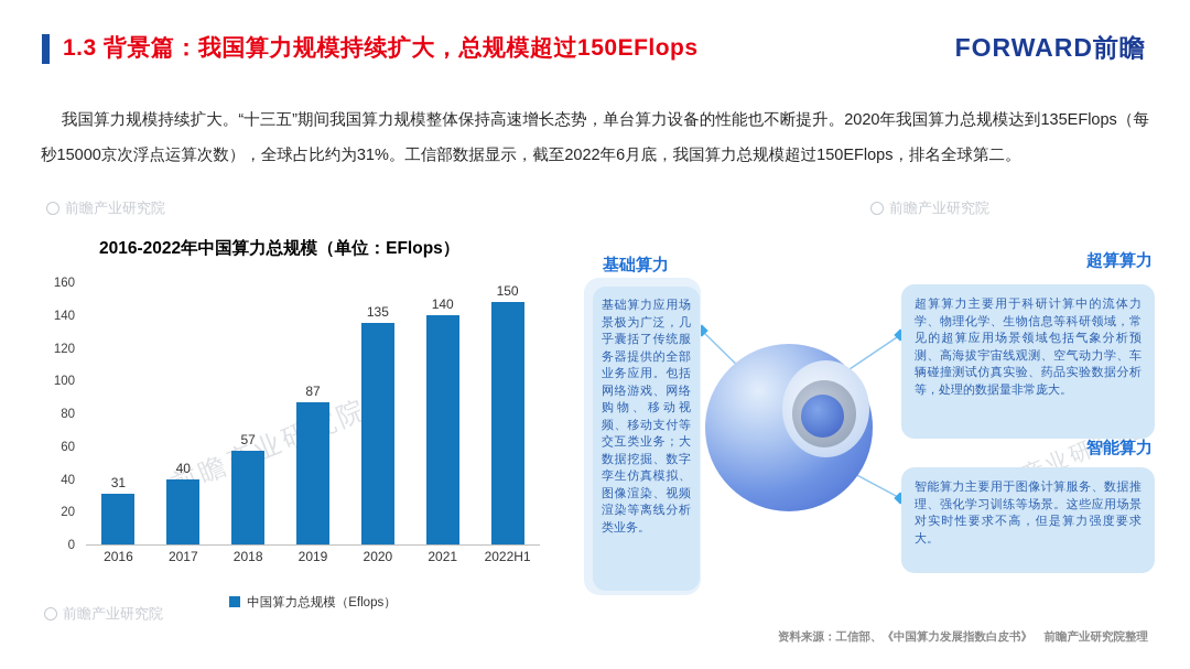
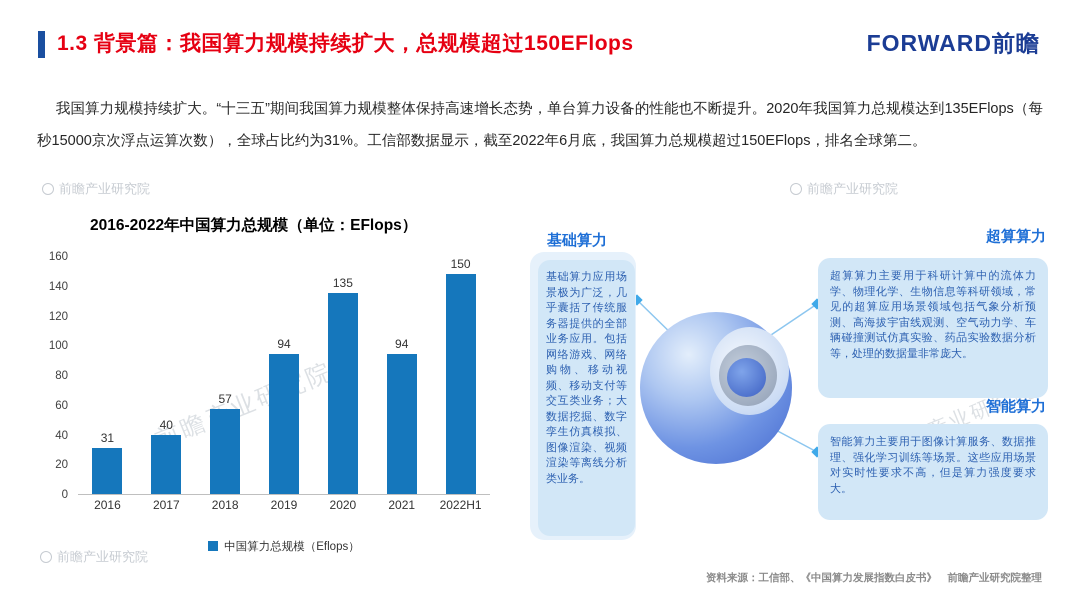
2019: 87 -> 94
2021: 140 -> 94
